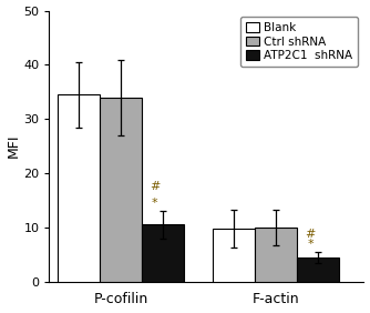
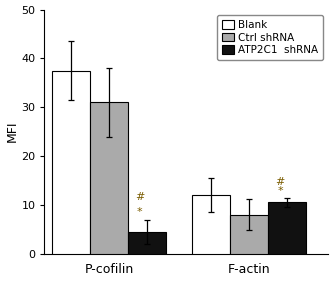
Blank/P-cofilin: 34.5 -> 37.5
Ctrl shRNA/P-cofilin: 34 -> 31
ATP2C1 shRNA/P-cofilin: 10.5 -> 4.5
Blank/F-actin: 9.8 -> 12.0
Ctrl shRNA/F-actin: 10 -> 8
ATP2C1 shRNA/F-actin: 4.5 -> 10.5
